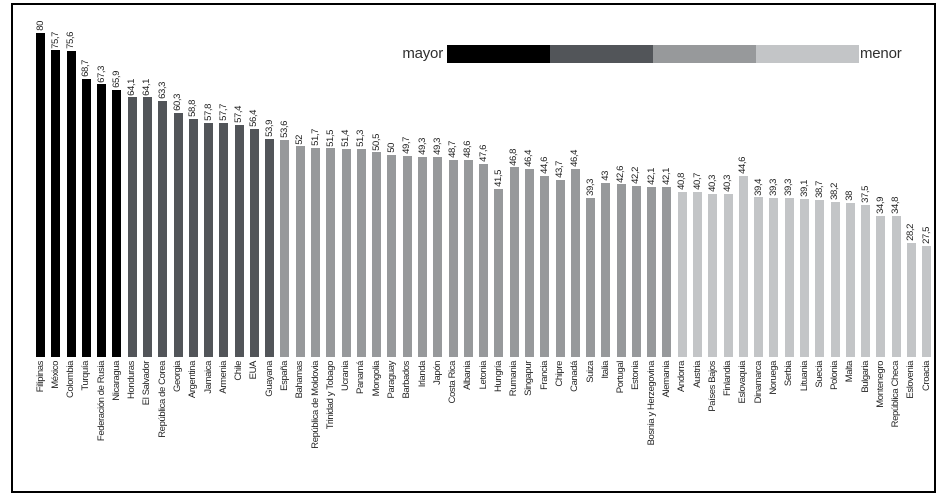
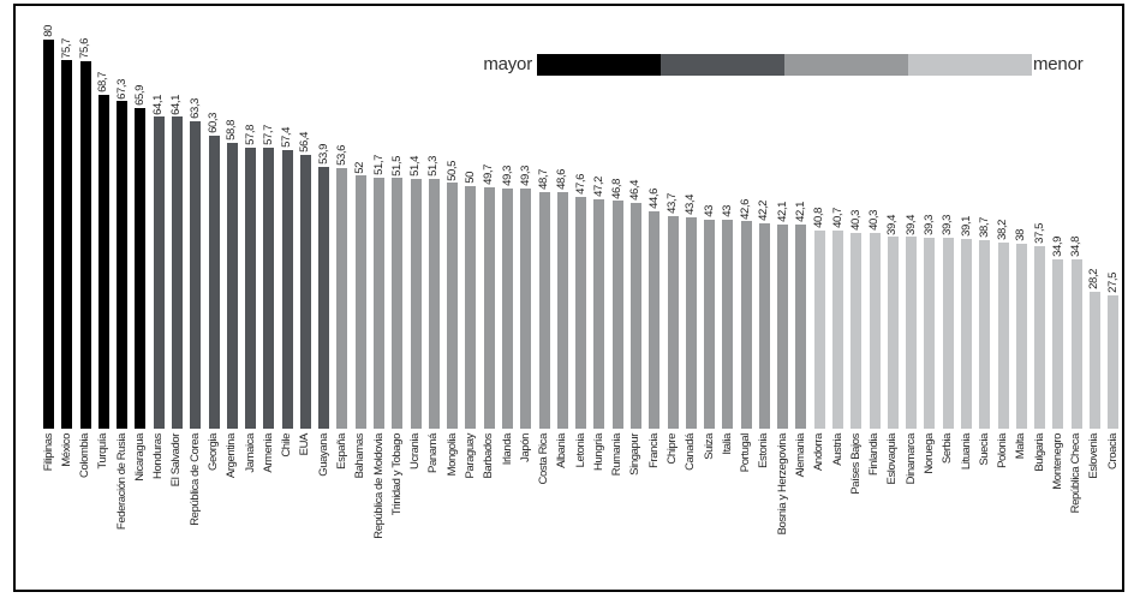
Hungría: 41,5 -> 47,2
Canadá: 46,4 -> 43,4
Suiza: 39,3 -> 43
Eslovaquia: 44,6 -> 39,4
